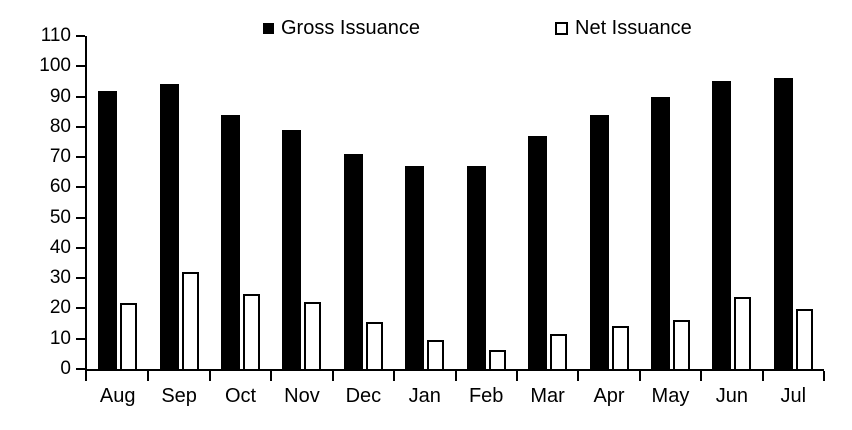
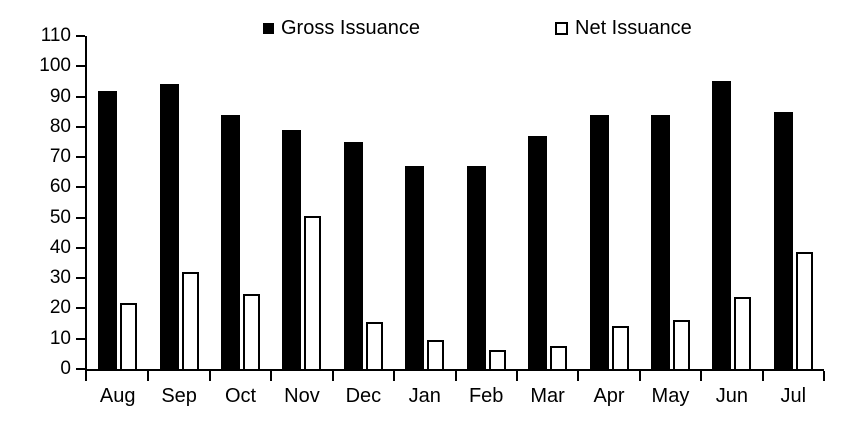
Net Issuance/Nov: 22 -> 50
Gross Issuance/Dec: 71 -> 75
Net Issuance/Mar: 11 -> 7
Gross Issuance/May: 90 -> 84
Gross Issuance/Jul: 96 -> 85
Net Issuance/Jul: 19 -> 38
